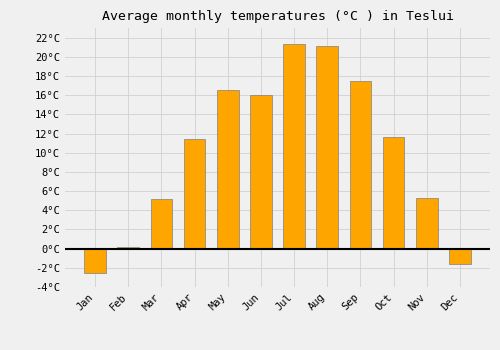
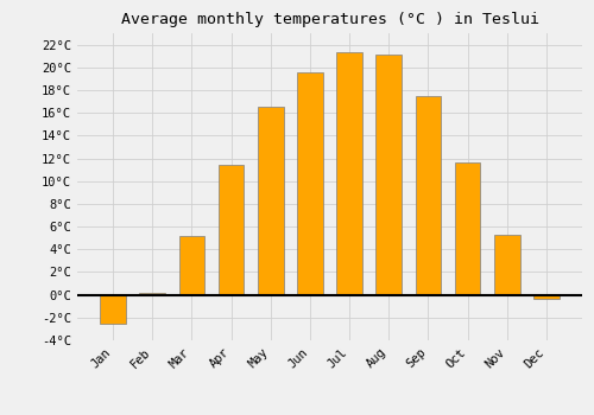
Jun: 16.0°C -> 19.6°C
Dec: -1.6°C -> -0.3°C
